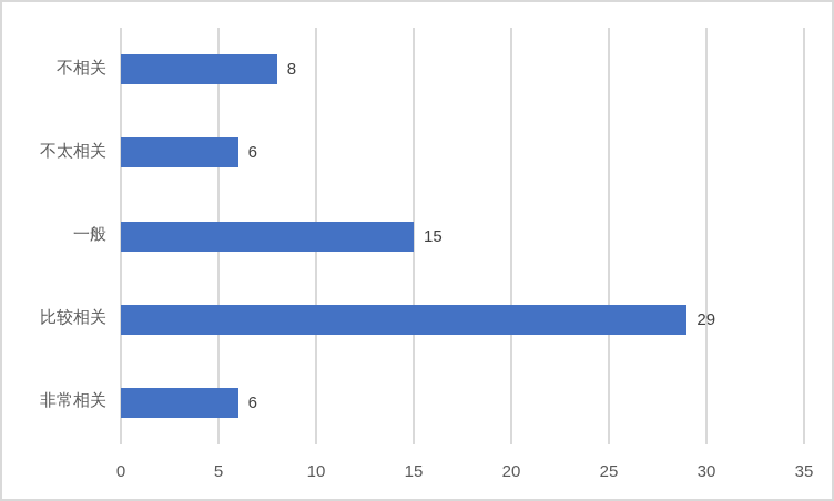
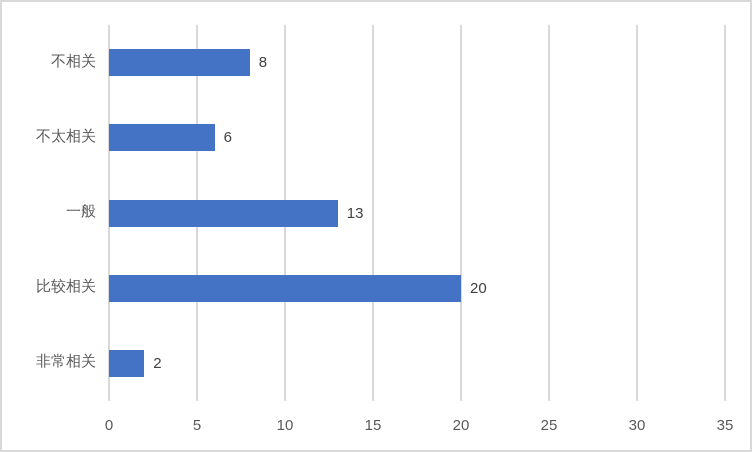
一般: 15 -> 13
比较相关: 29 -> 20
非常相关: 6 -> 2
